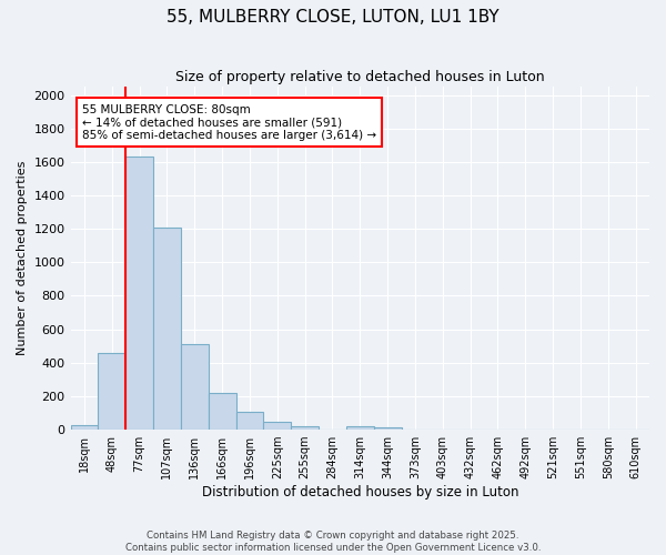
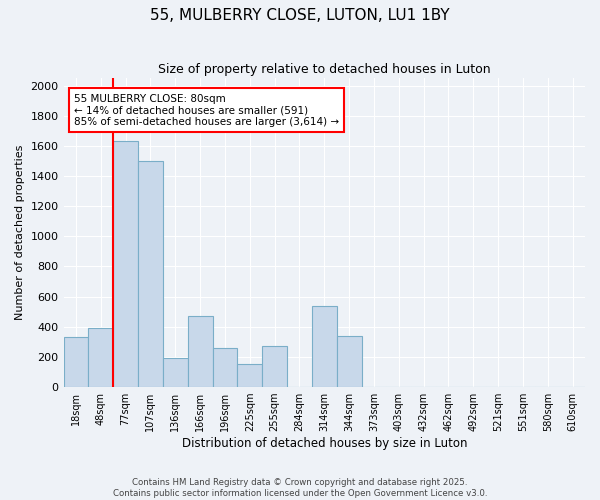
18sqm: 30 -> 330
48sqm: 460 -> 390
107sqm: 1210 -> 1500
136sqm: 510 -> 190
166sqm: 220 -> 470
196sqm: 110 -> 260
225sqm: 40 -> 150
255sqm: 20 -> 270
314sqm: 20 -> 540
344sqm: 20 -> 340
